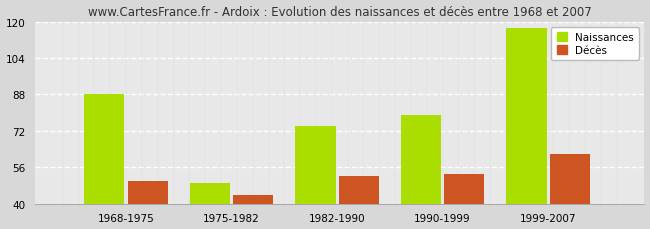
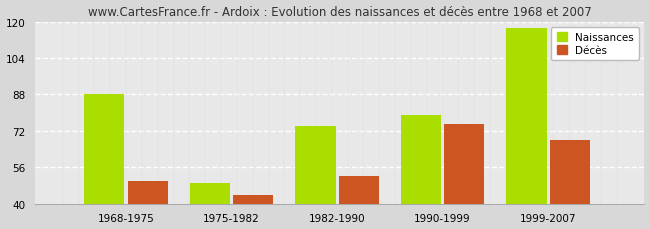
Décès/1990-1999: 53 -> 75
Décès/1999-2007: 62 -> 68
